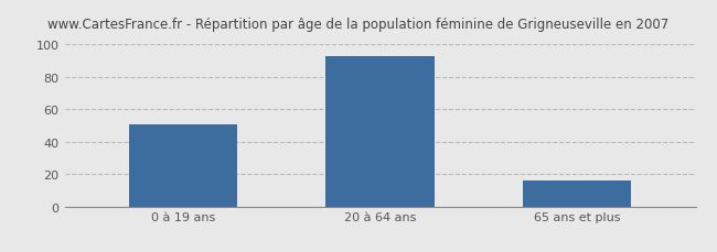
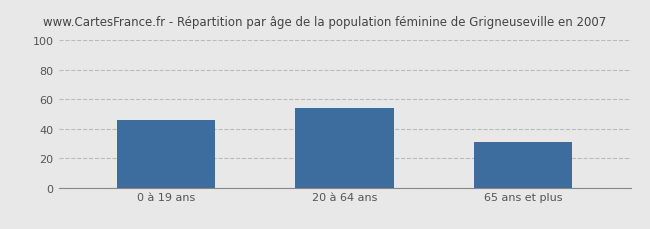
0 à 19 ans: 51 -> 46
20 à 64 ans: 93 -> 54
65 ans et plus: 16 -> 31
